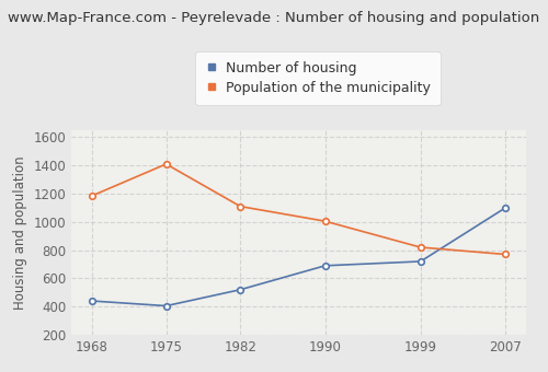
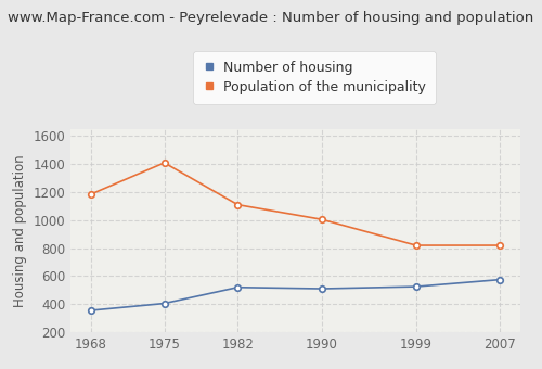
Number of housing/1968: 440 -> 360
Number of housing/1990: 690 -> 510
Number of housing/1999: 720 -> 520
Number of housing/2007: 1100 -> 580
Population of the municipality/2007: 770 -> 820
